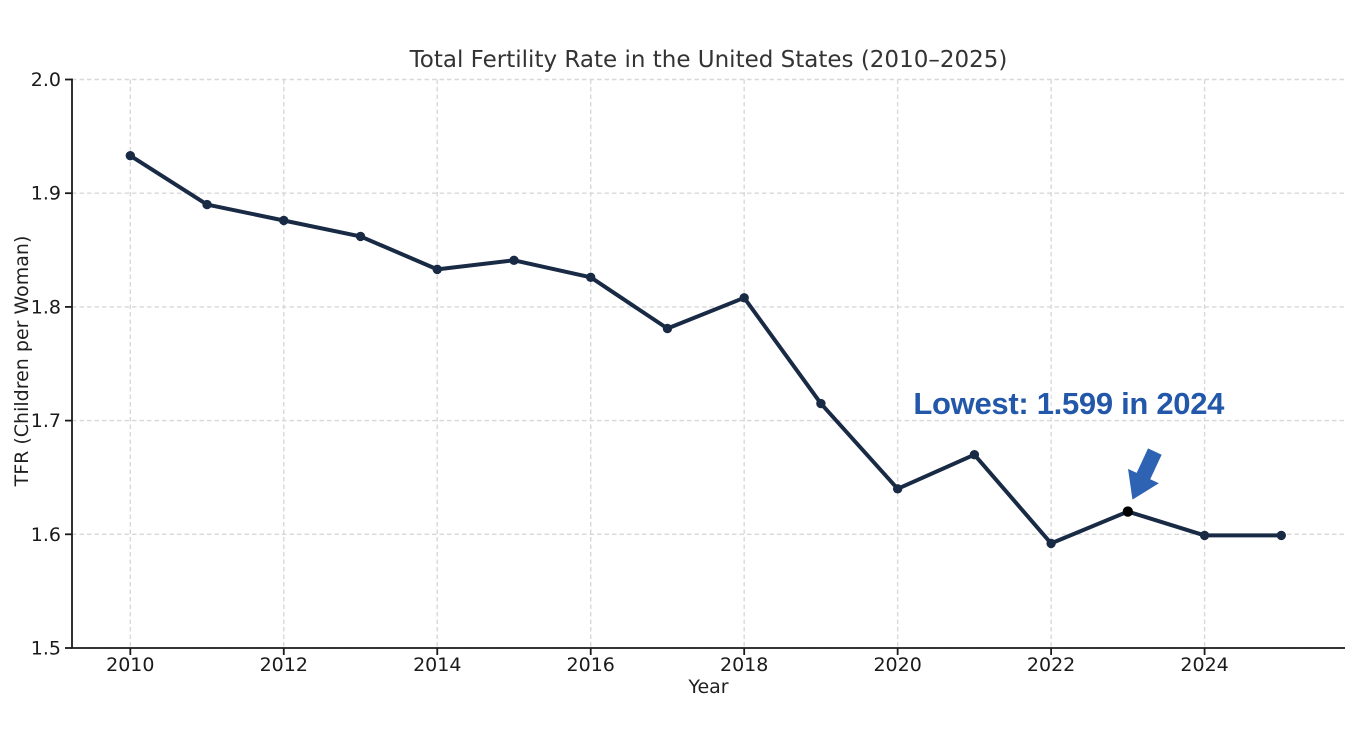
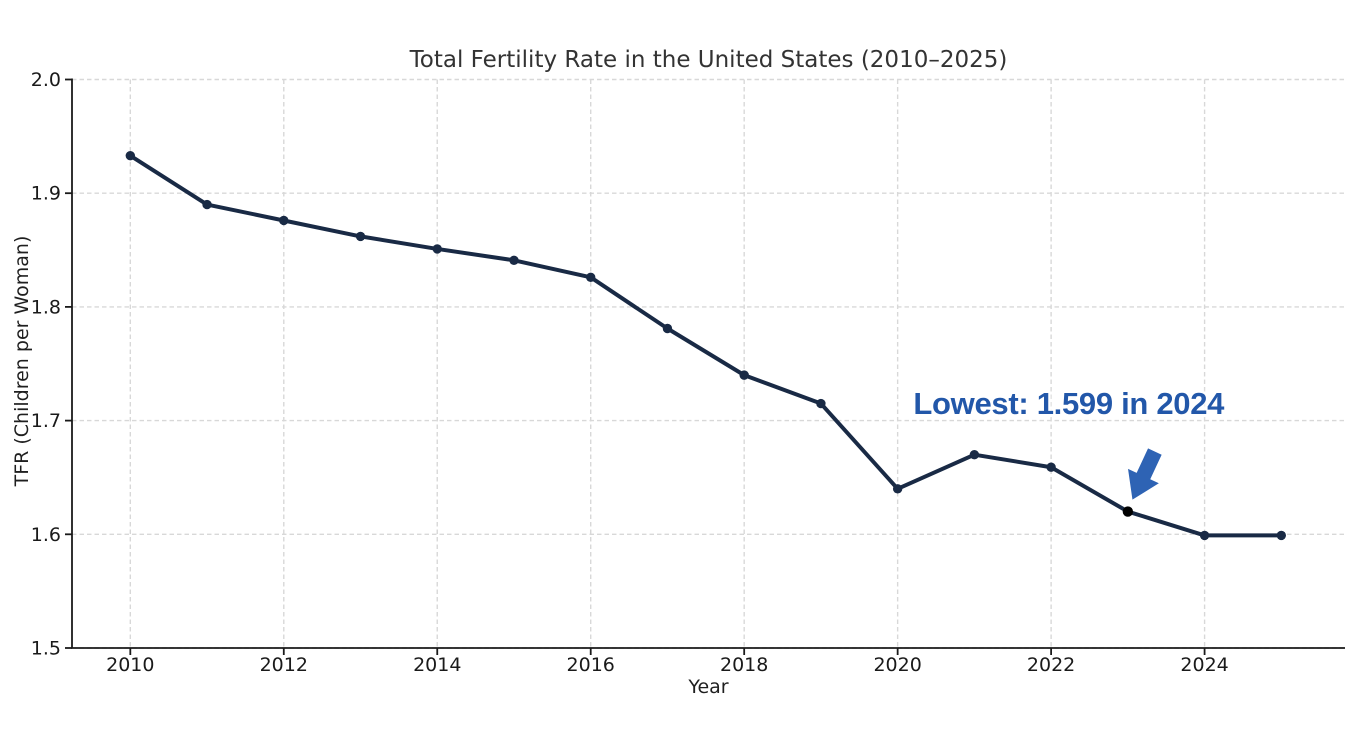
2014: 1.833 -> 1.851
2018: 1.808 -> 1.740
2022: 1.592 -> 1.659
